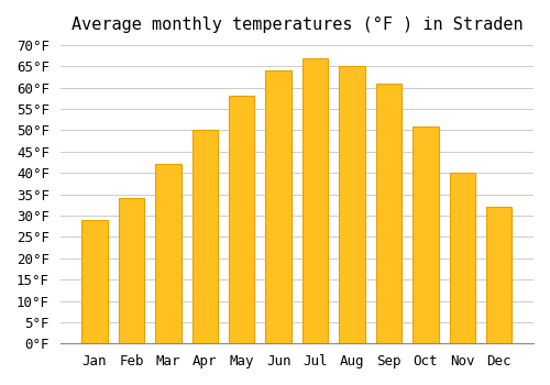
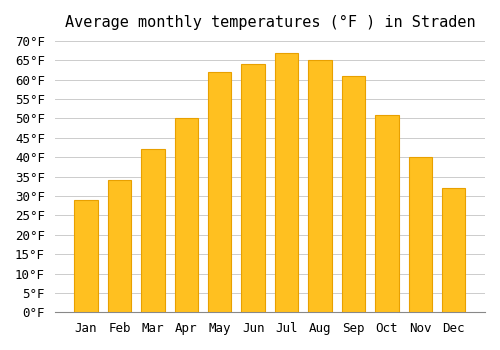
May: 58°F -> 62°F
